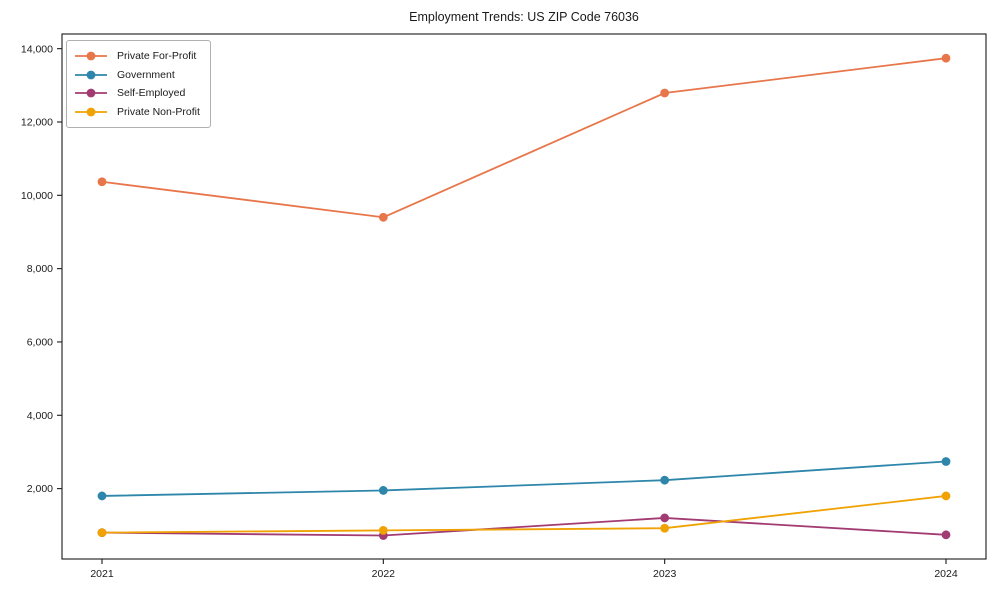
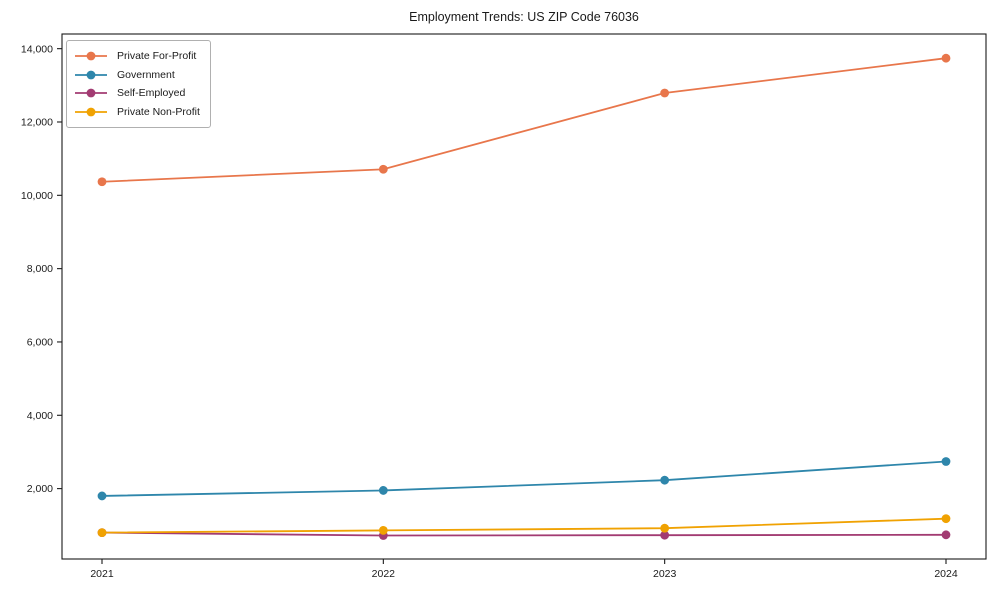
Private For-Profit/2022: 9400 -> 10700
Self-Employed/2023: 1200 -> 700
Private Non-Profit/2024: 1800 -> 1200
